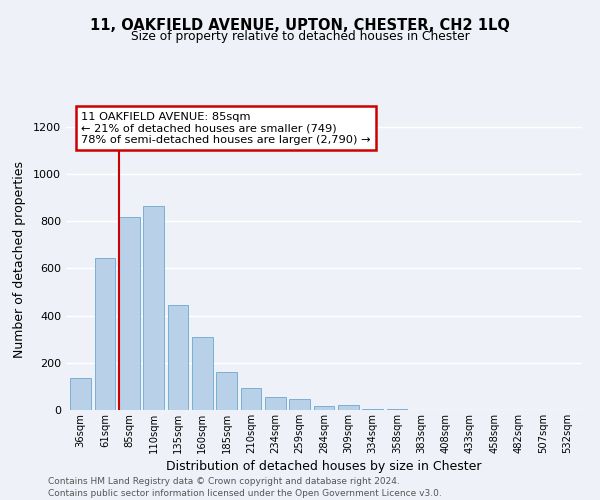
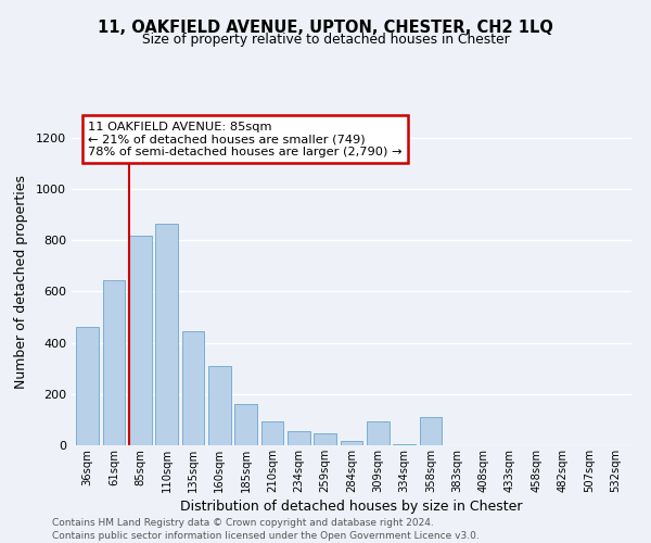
36sqm: 135 -> 460
309sqm: 20 -> 95
358sqm: 3 -> 110
